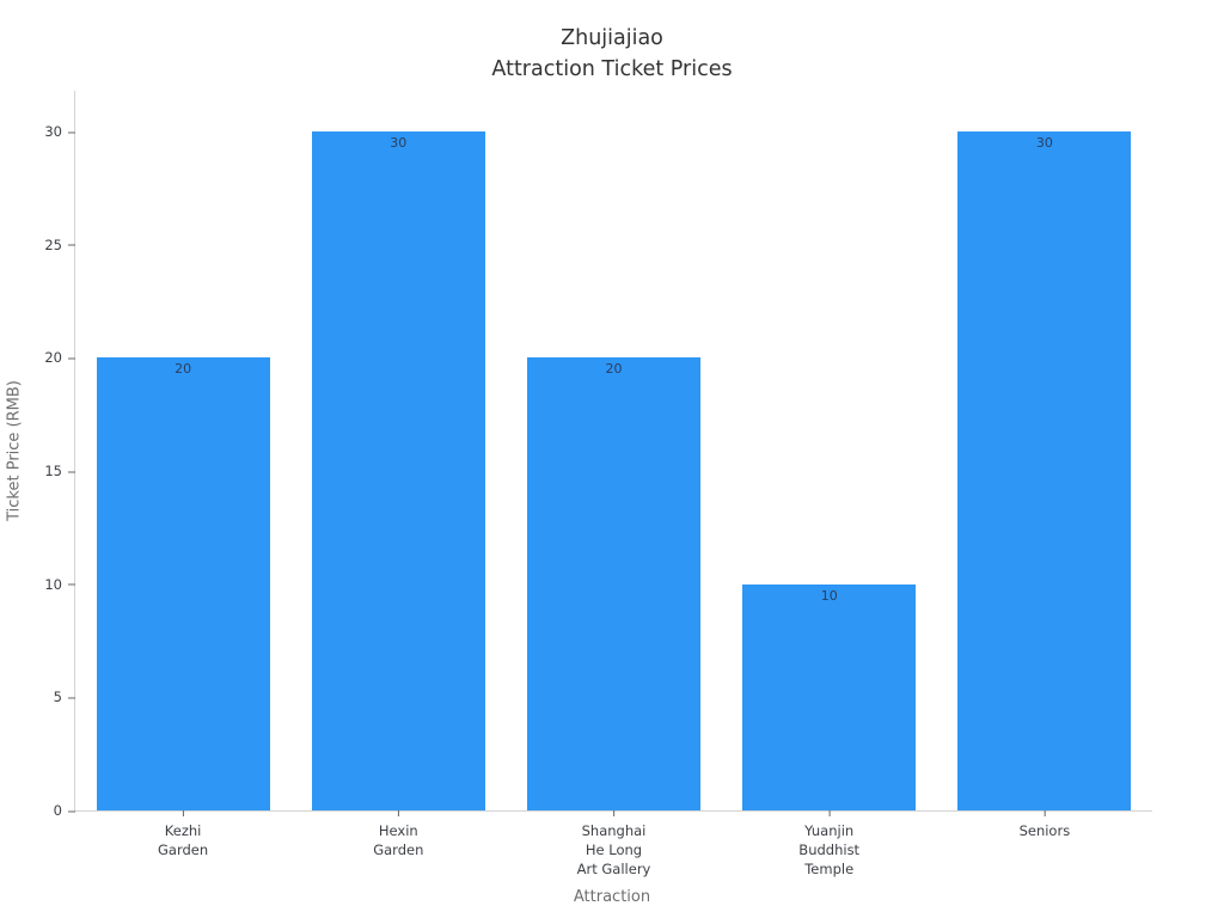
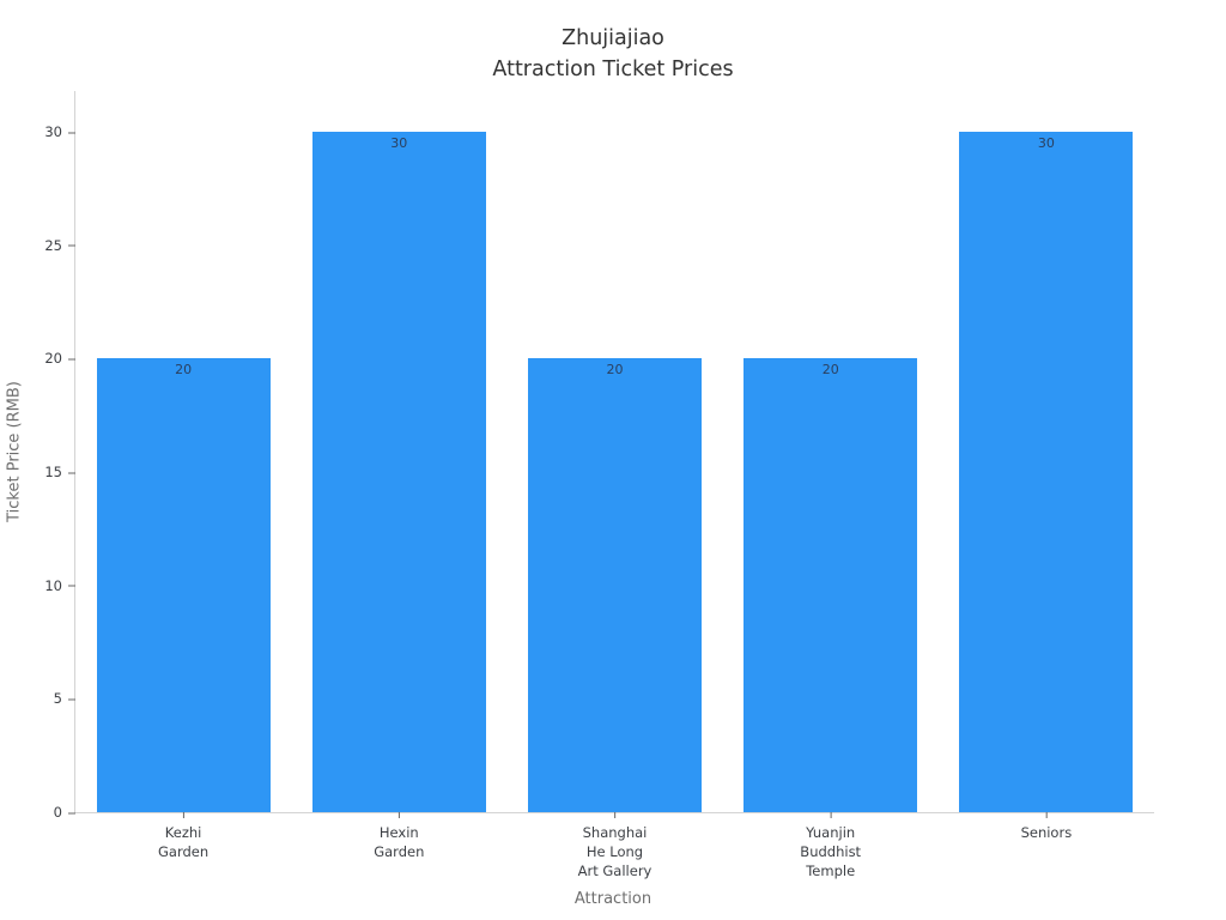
Yuanjin Buddhist Temple: 10 -> 20
